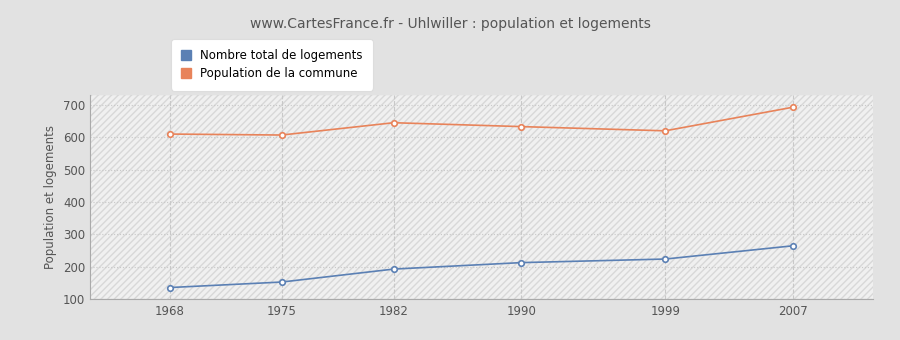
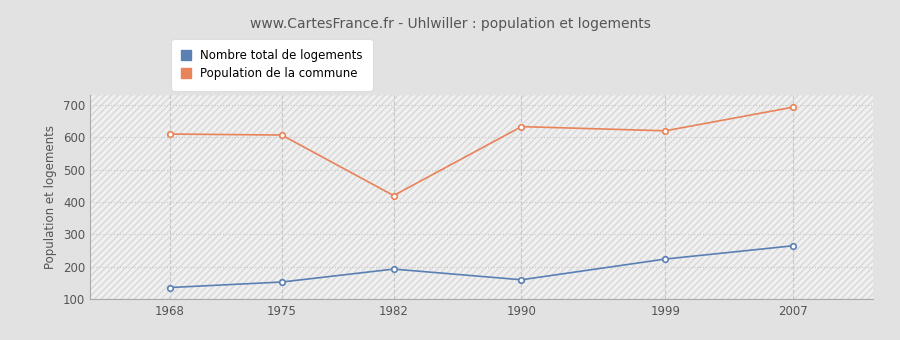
Population de la commune/1982: 645 -> 420
Nombre total de logements/1990: 213 -> 160
